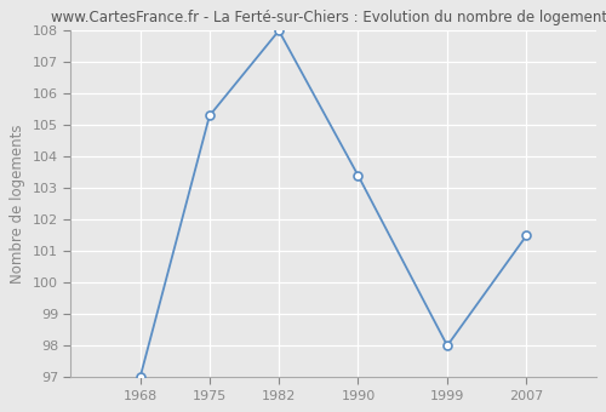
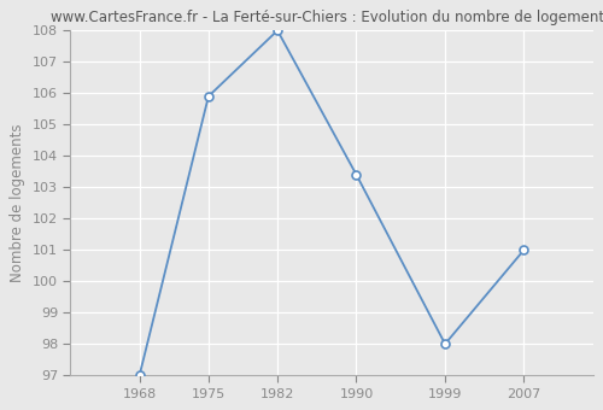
1975: 105.3 -> 105.9
2007: 101.5 -> 101.0
